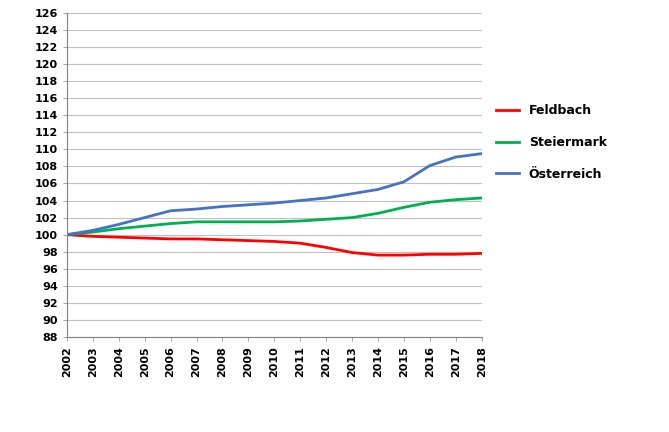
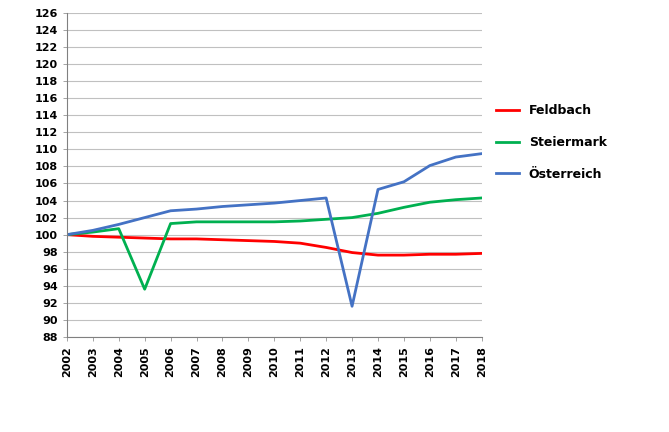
Steiermark/2005: 101.0 -> 93.6
Österreich/2013: 104.8 -> 91.6
